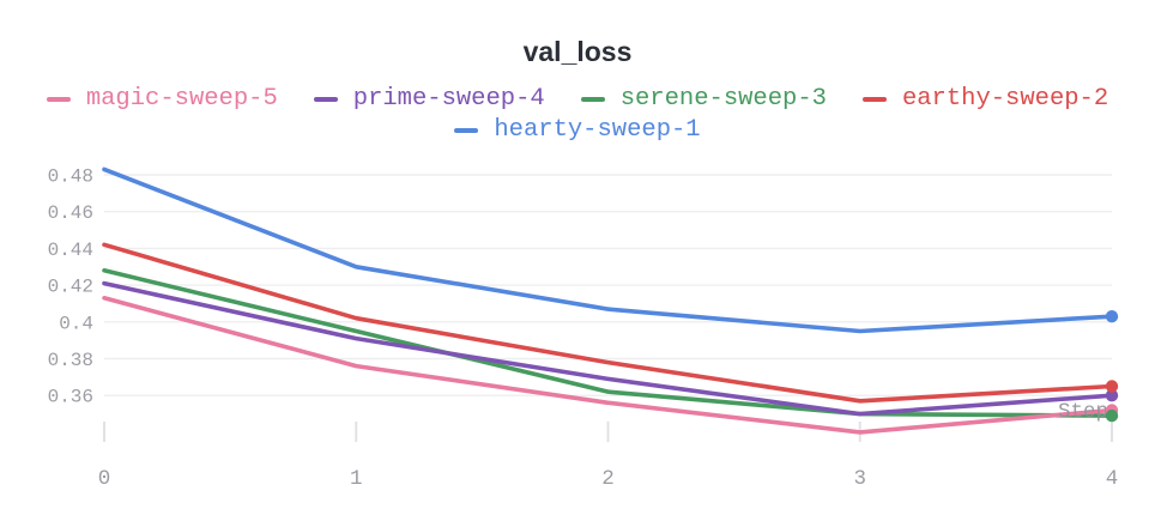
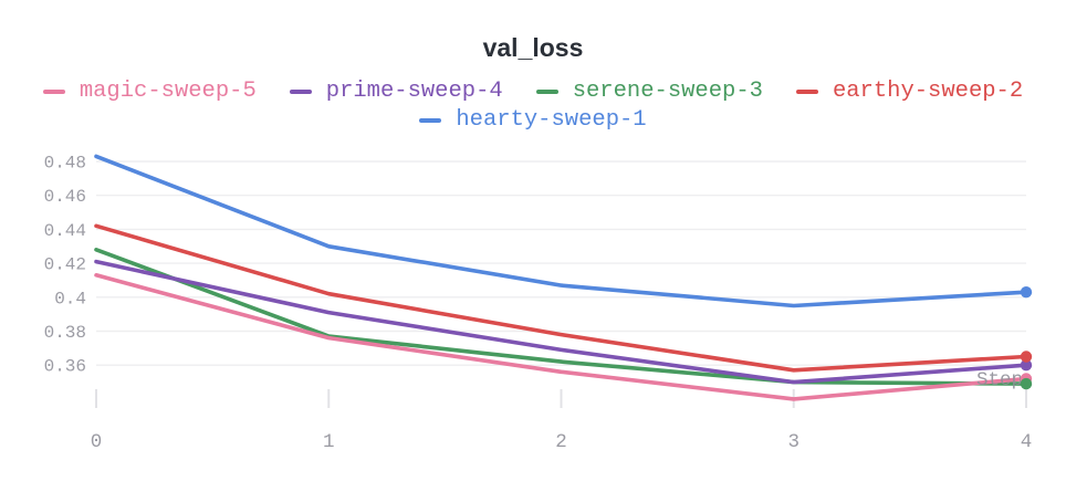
serene-sweep-3/1: 0.395 -> 0.377
